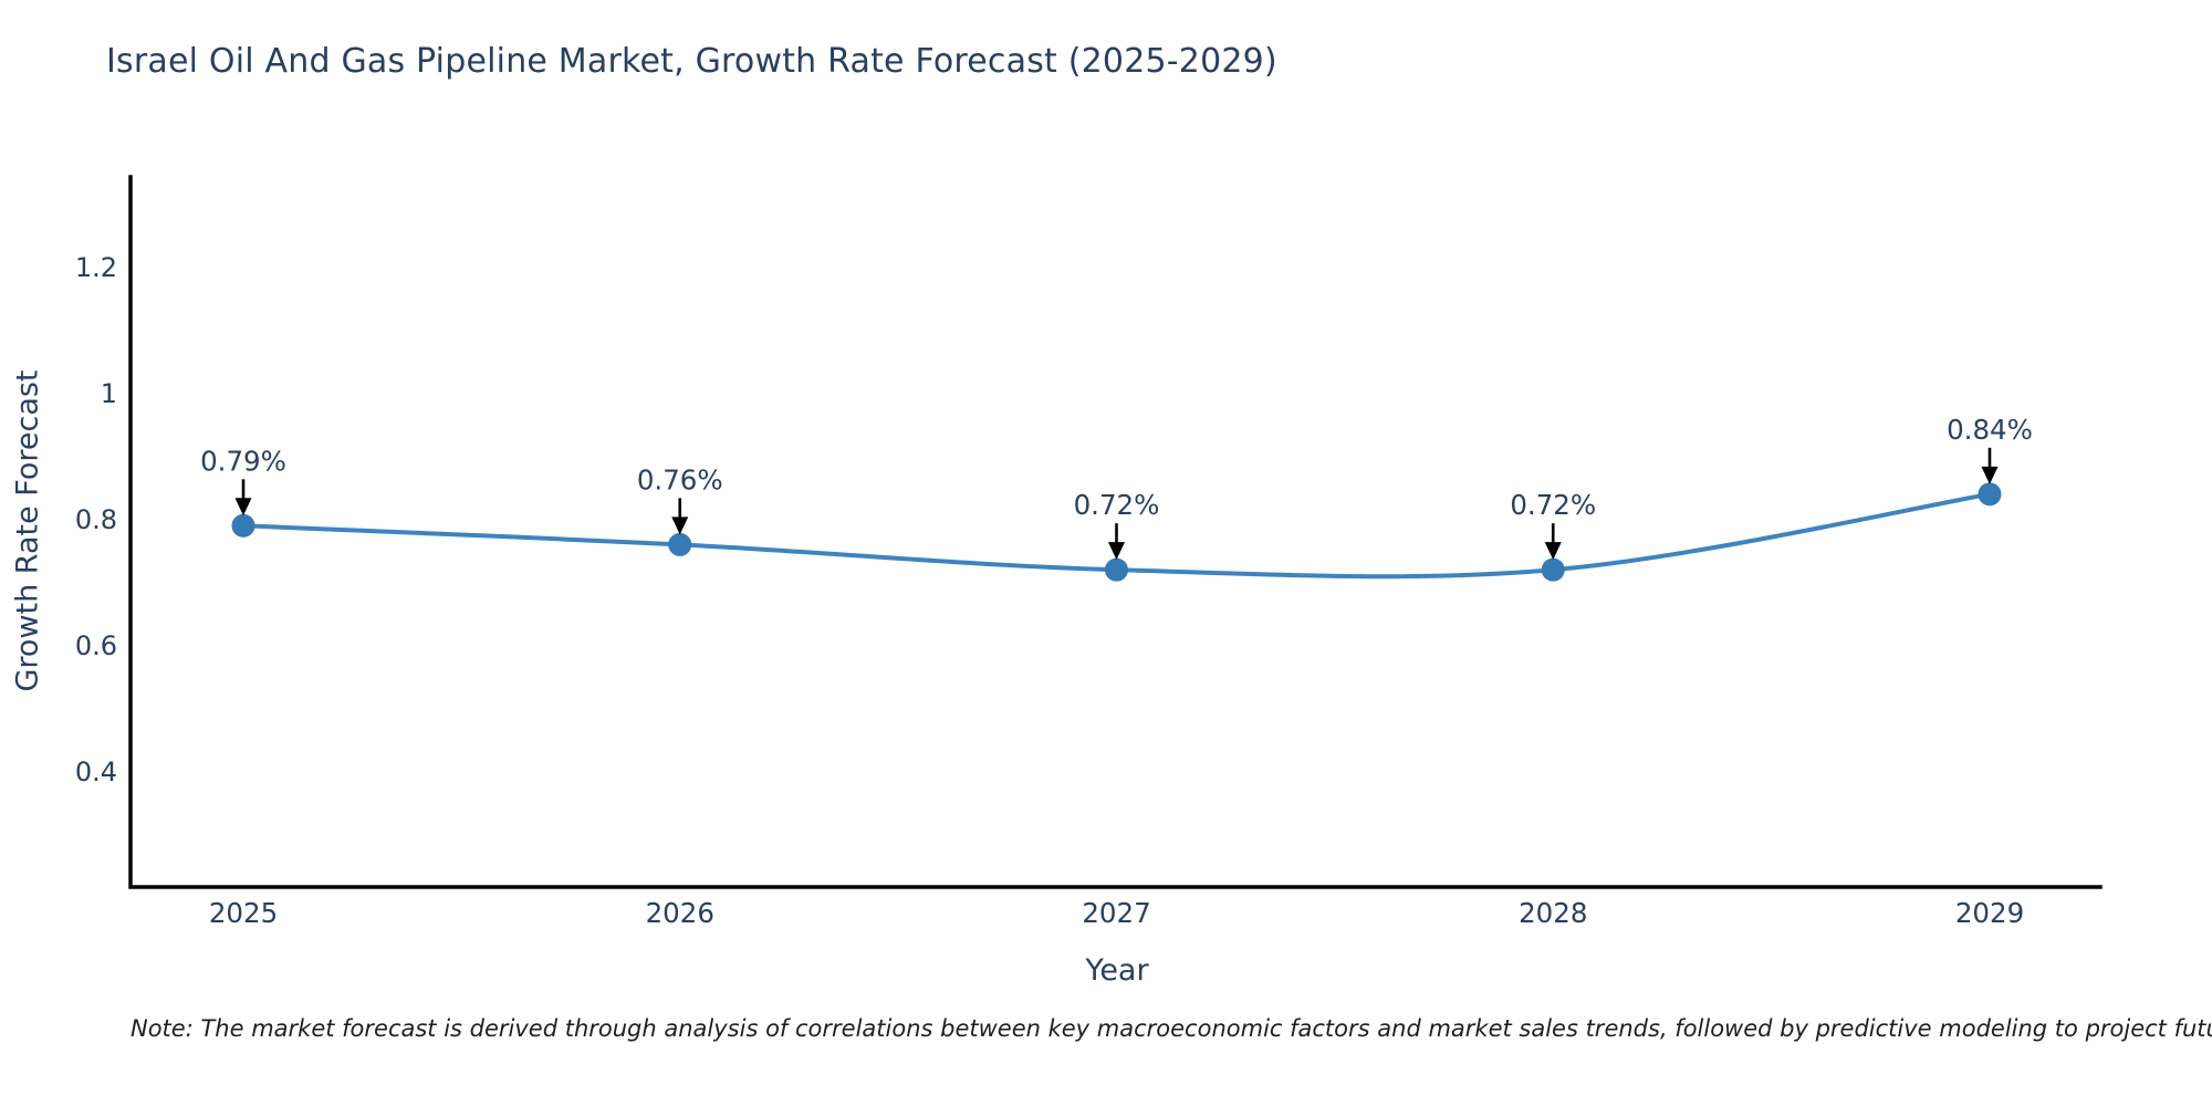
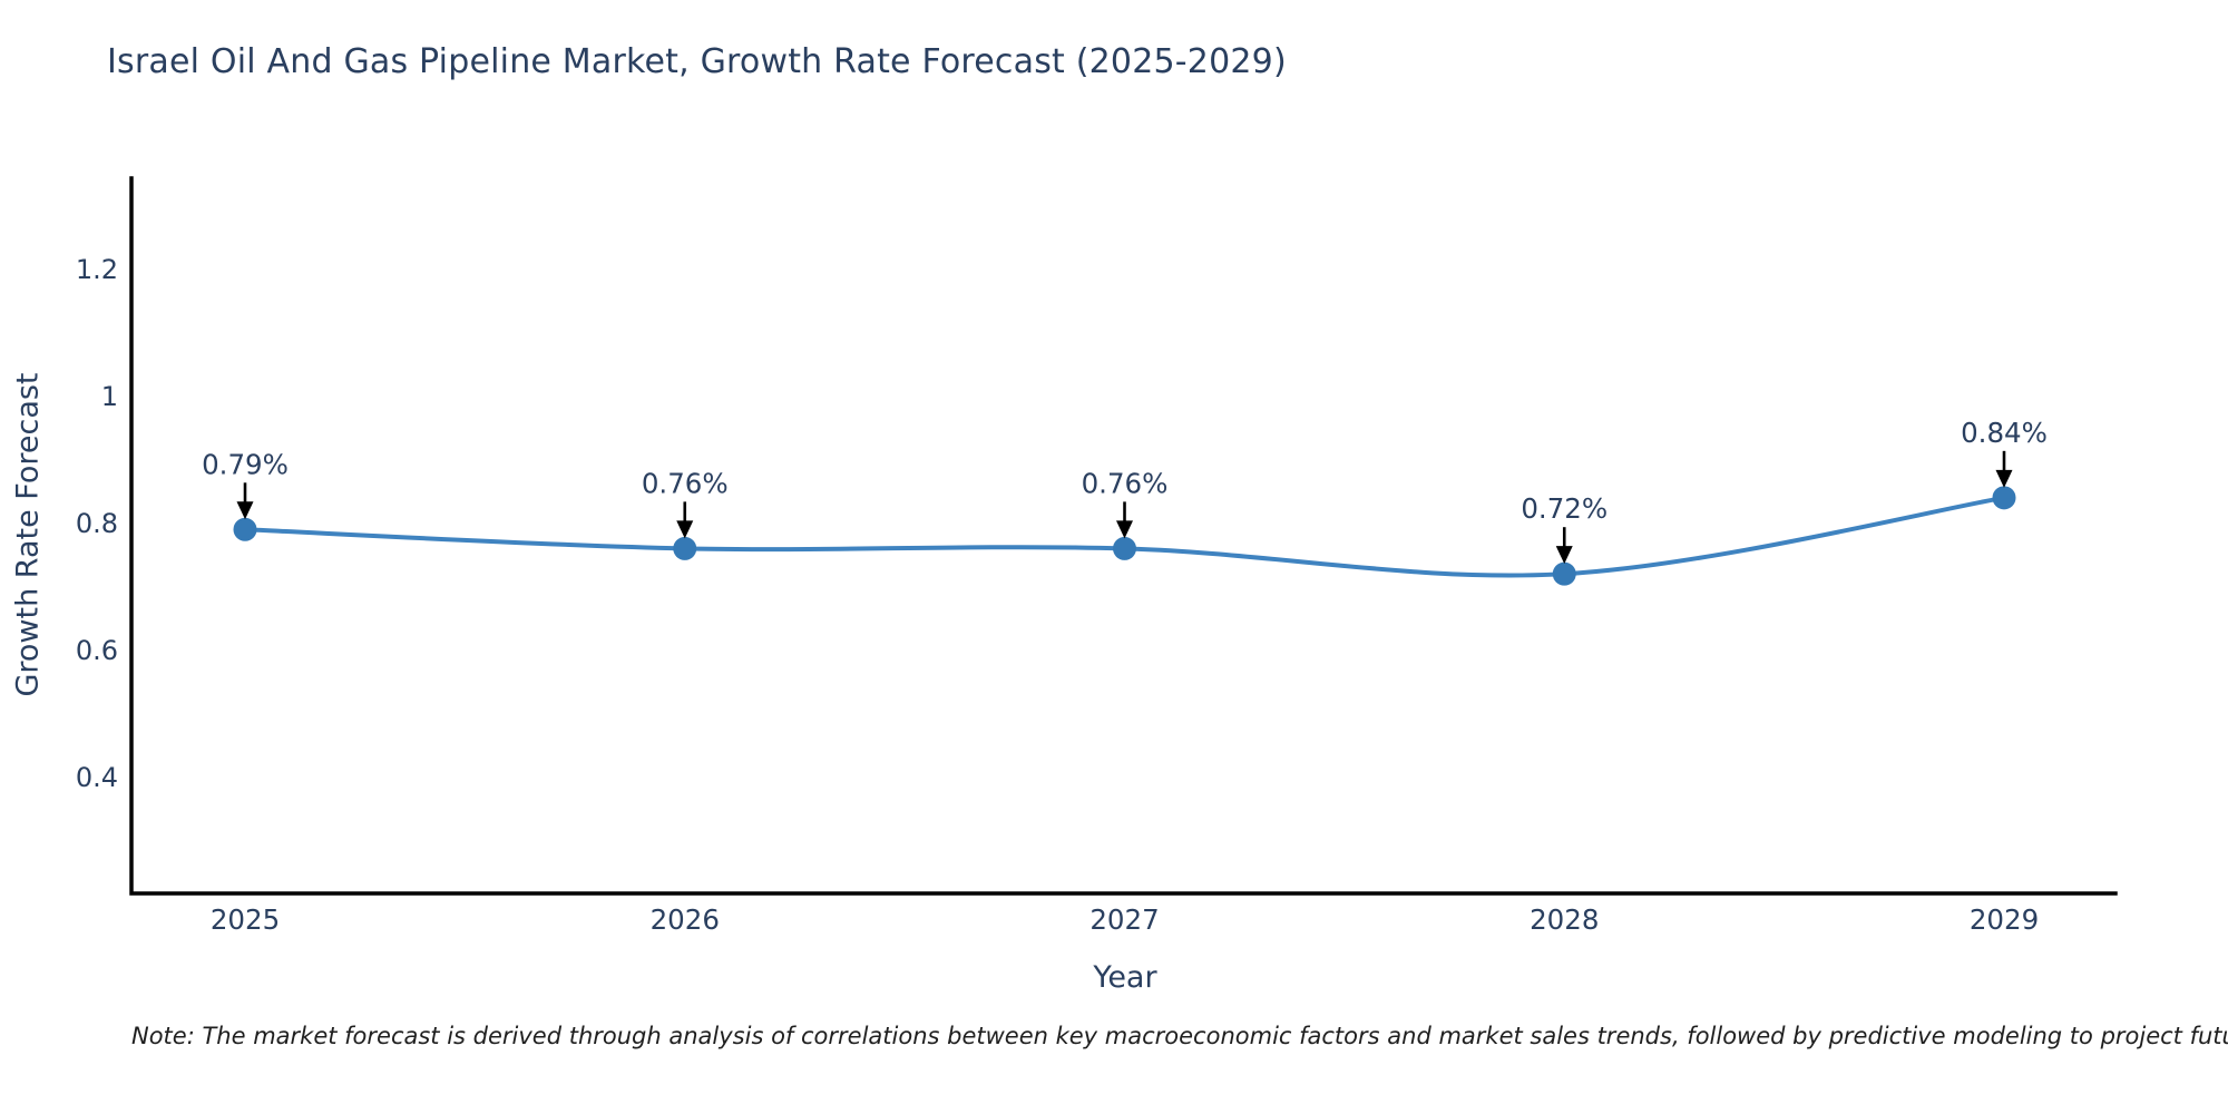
2027: 0.72% -> 0.76%
